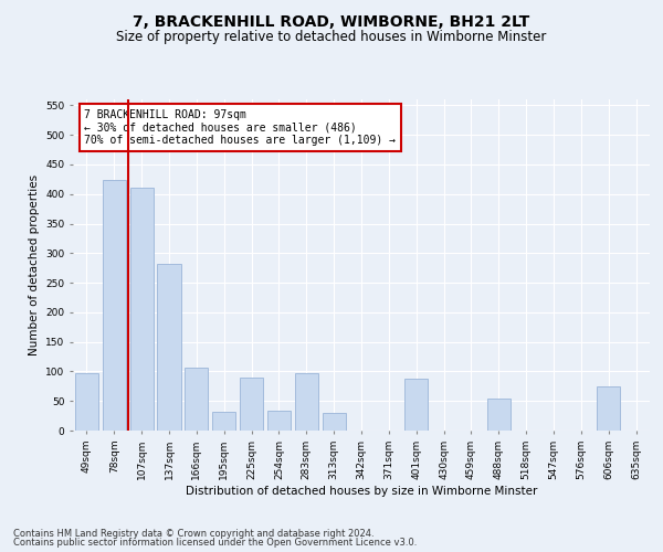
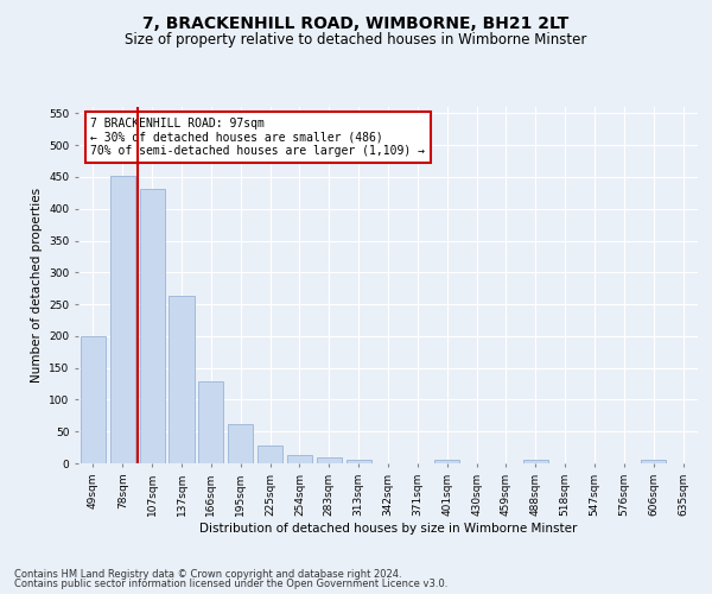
49sqm: 98 -> 200
78sqm: 424 -> 451
107sqm: 410 -> 432
137sqm: 282 -> 264
166sqm: 106 -> 128
195sqm: 32 -> 62
225sqm: 90 -> 28
254sqm: 34 -> 14
283sqm: 98 -> 9
313sqm: 30 -> 6
401sqm: 88 -> 6
488sqm: 54 -> 5
606sqm: 74 -> 5
